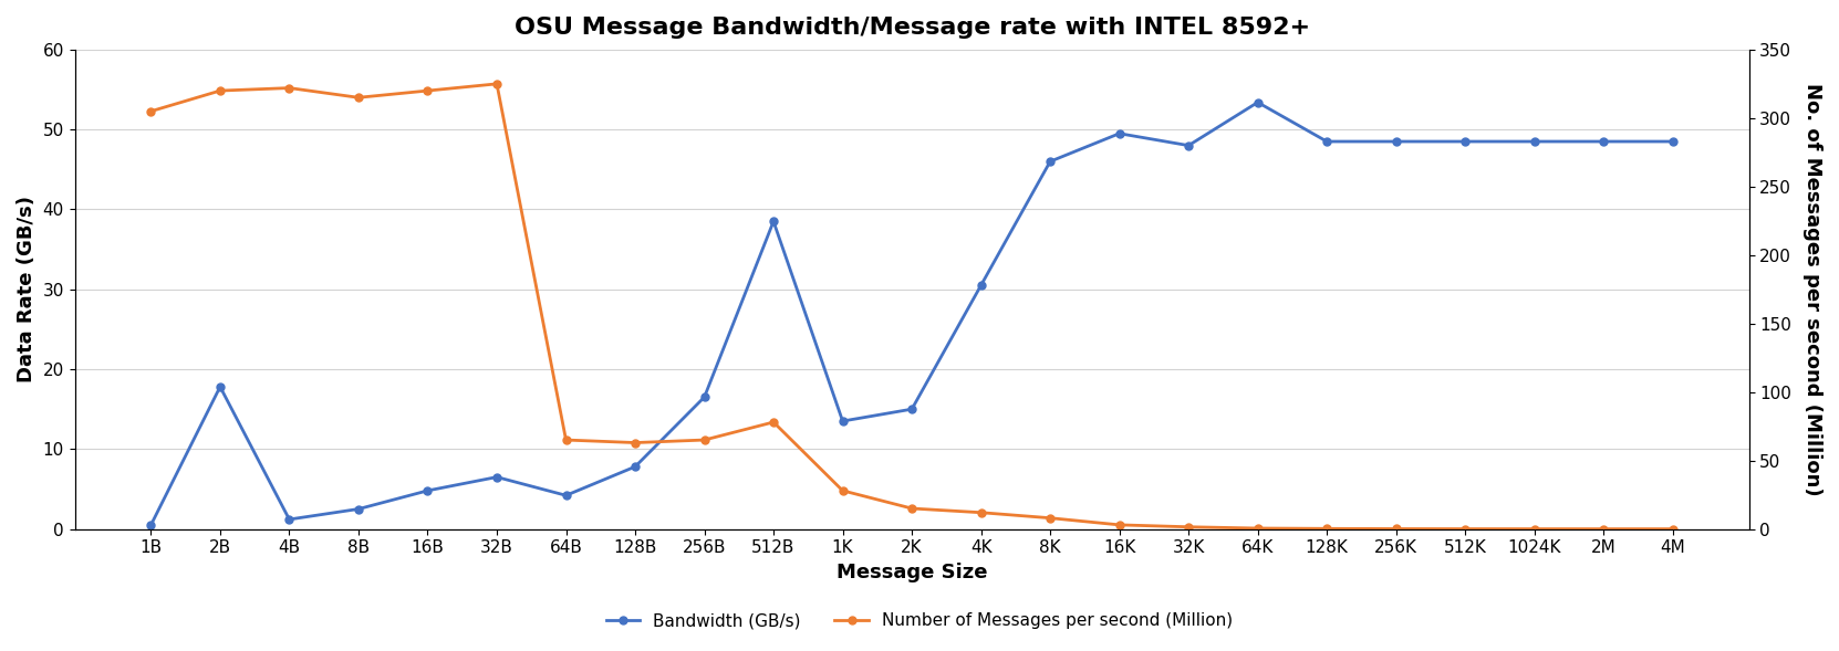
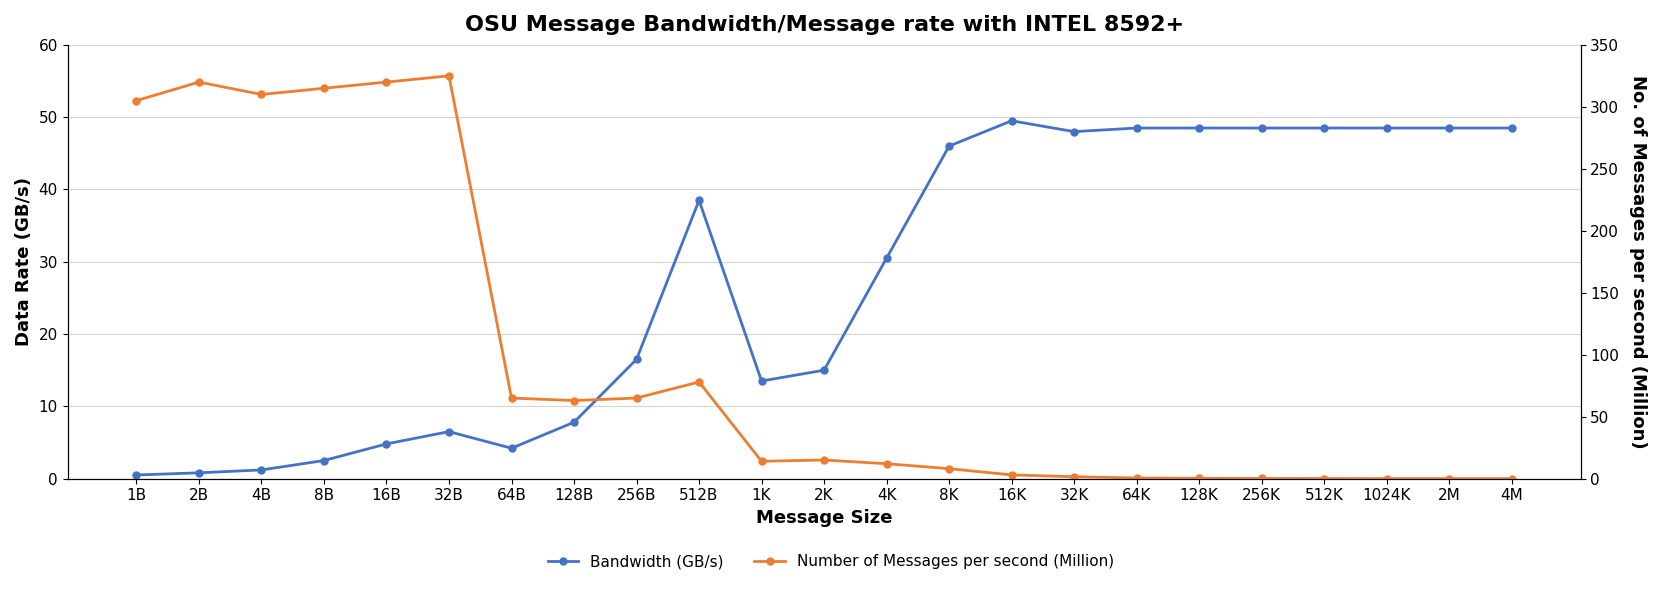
Bandwidth (GB/s)/2B: 17.8 -> 0.8
Number of Messages per second (Million)/4B: 322 -> 310
Number of Messages per second (Million)/1K: 28 -> 14
Bandwidth (GB/s)/64K: 53.4 -> 48.5
